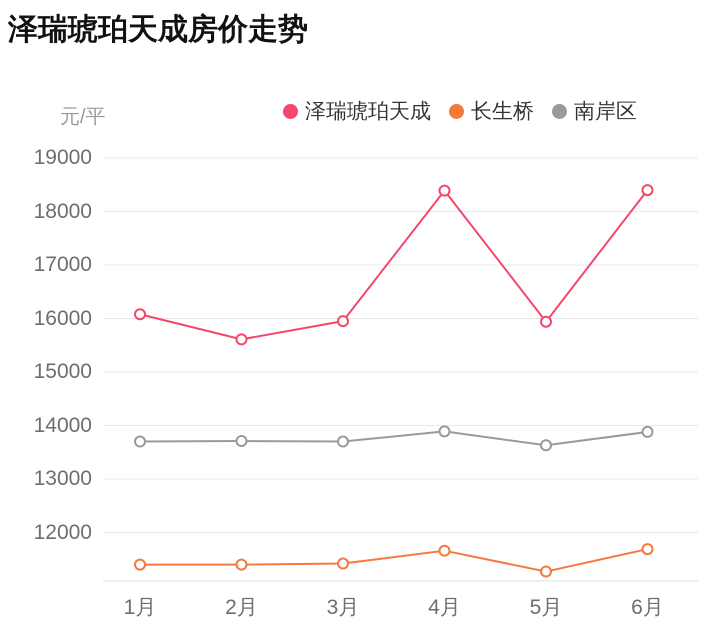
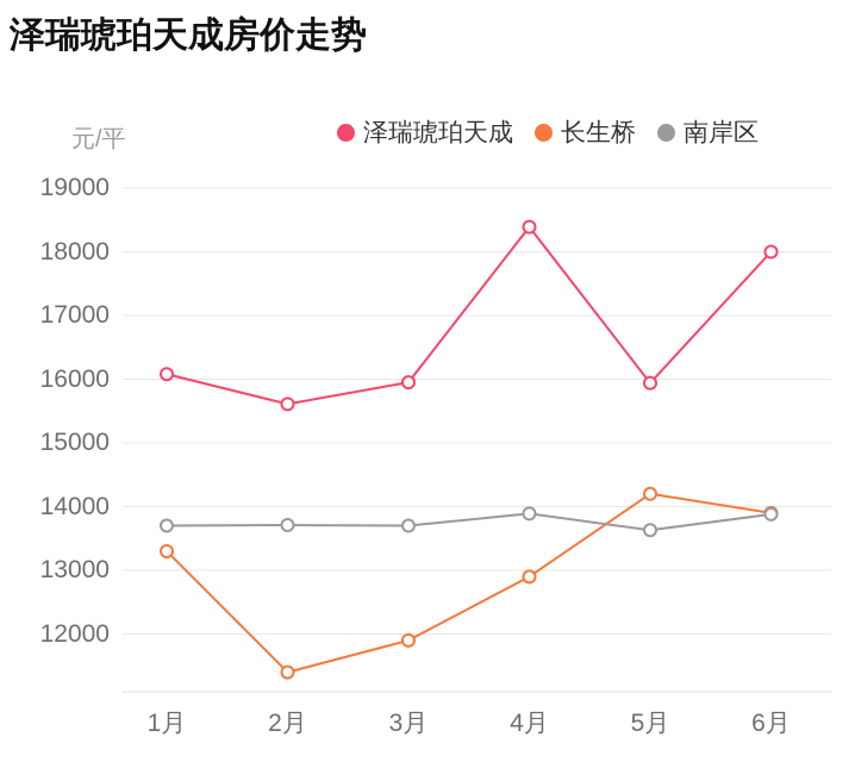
长生桥/1月: 11400 -> 13300
长生桥/3月: 11400 -> 11900
长生桥/4月: 11700 -> 12900
长生桥/5月: 11300 -> 14200
泽瑞琥珀天成/6月: 18400 -> 18000
长生桥/6月: 11700 -> 13900
